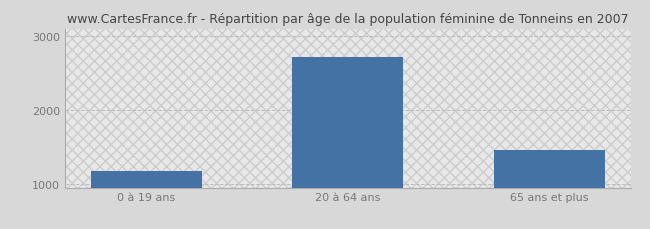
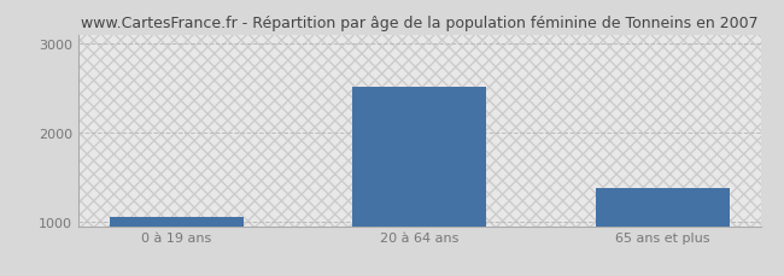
0 à 19 ans: 1180 -> 1050
20 à 64 ans: 2720 -> 2510
65 ans et plus: 1460 -> 1380
